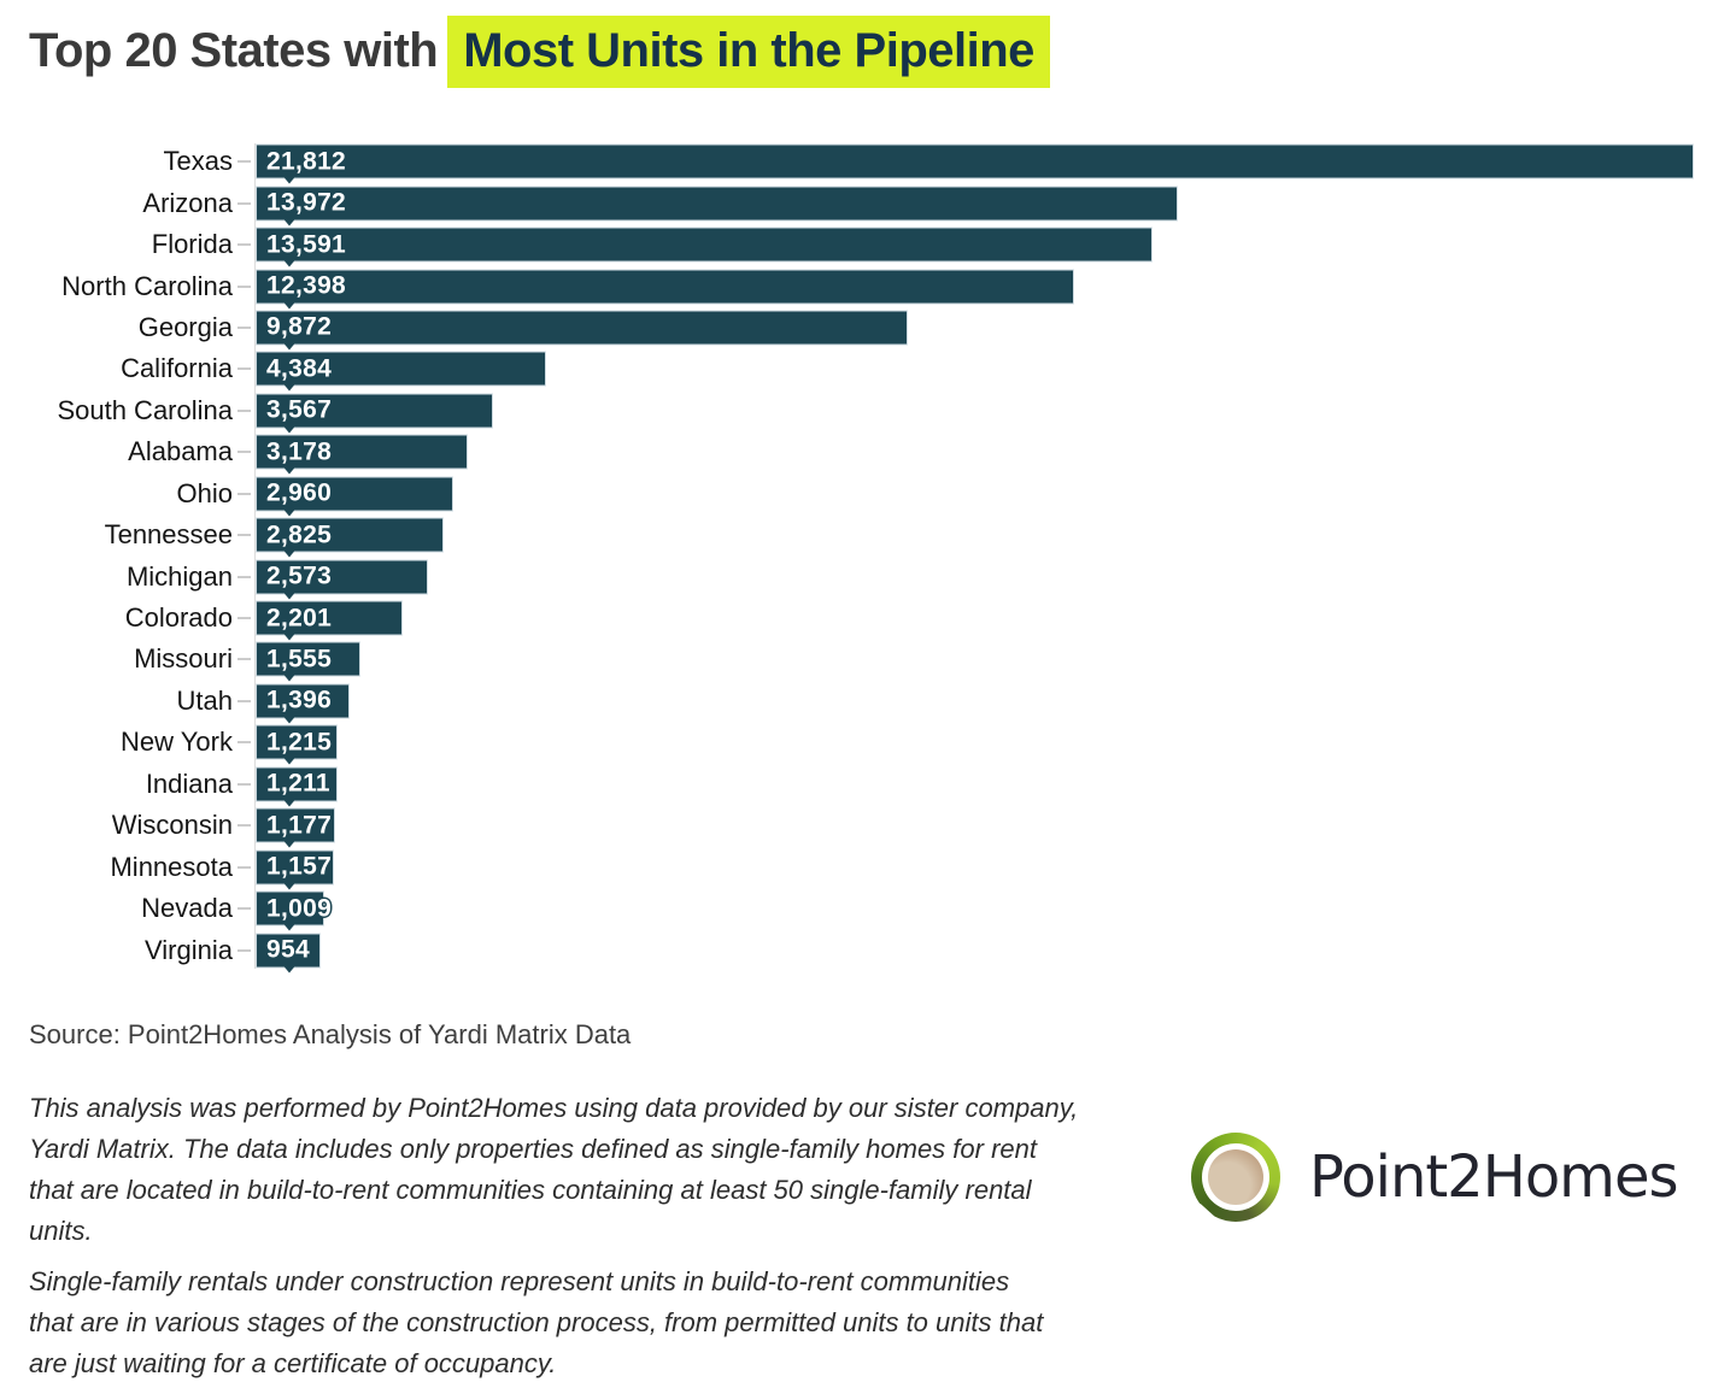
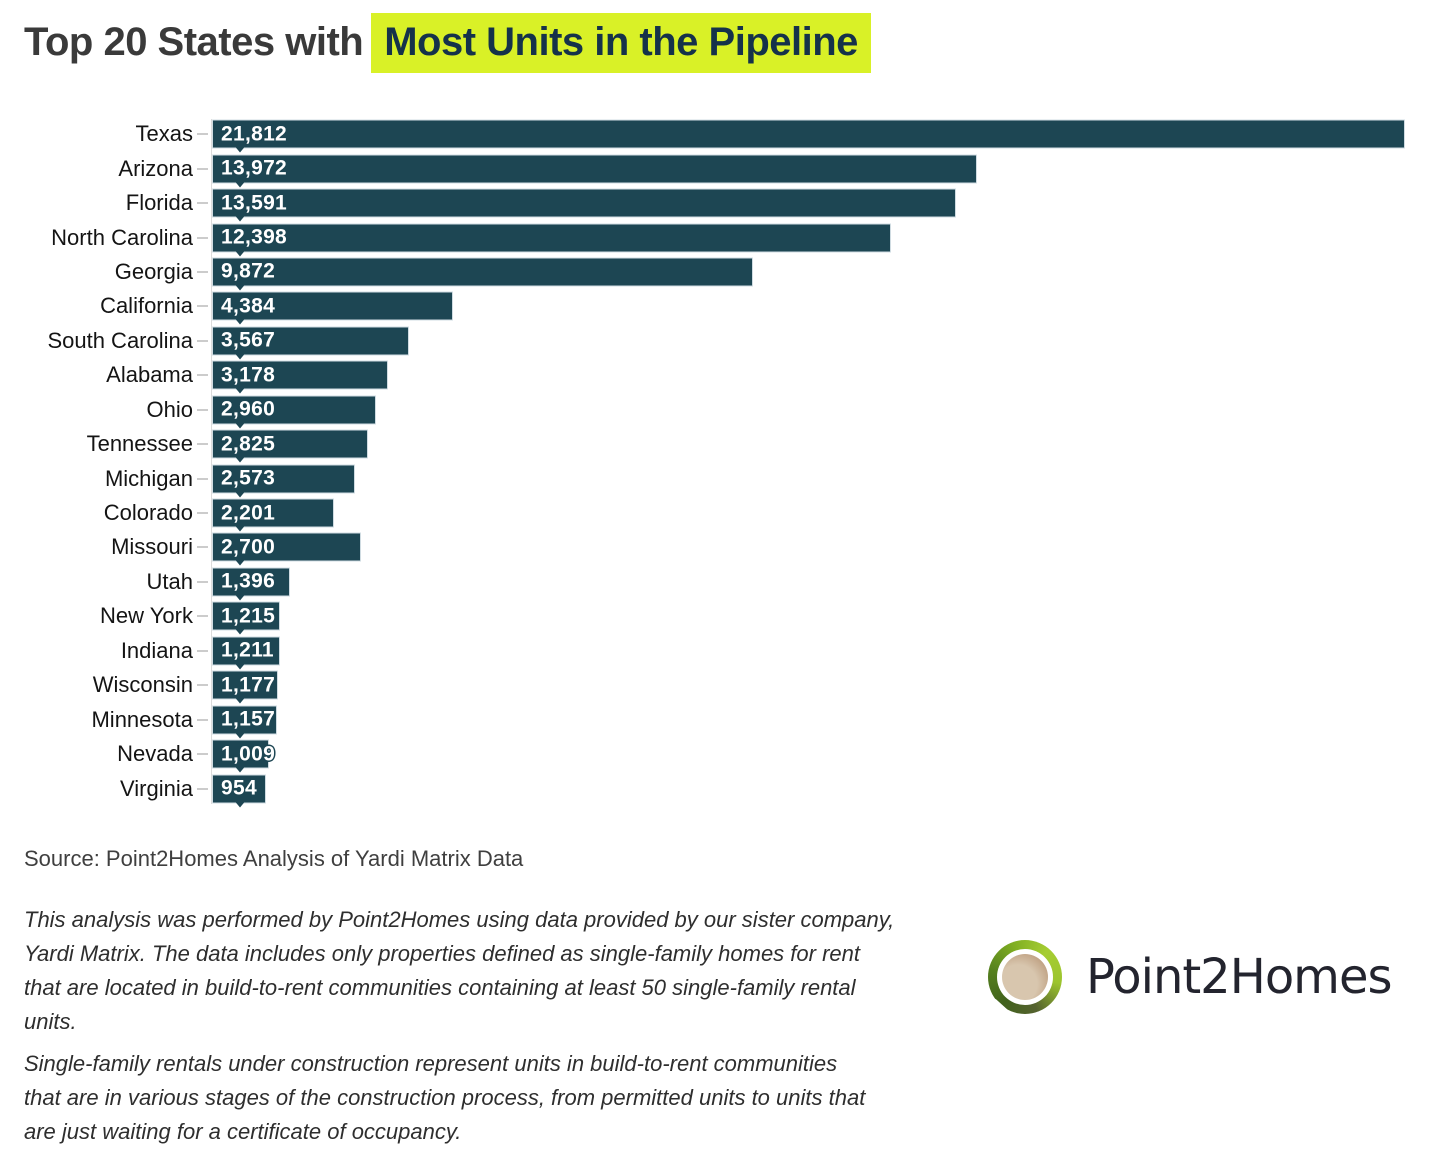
Missouri: 1,555 -> 2,700
